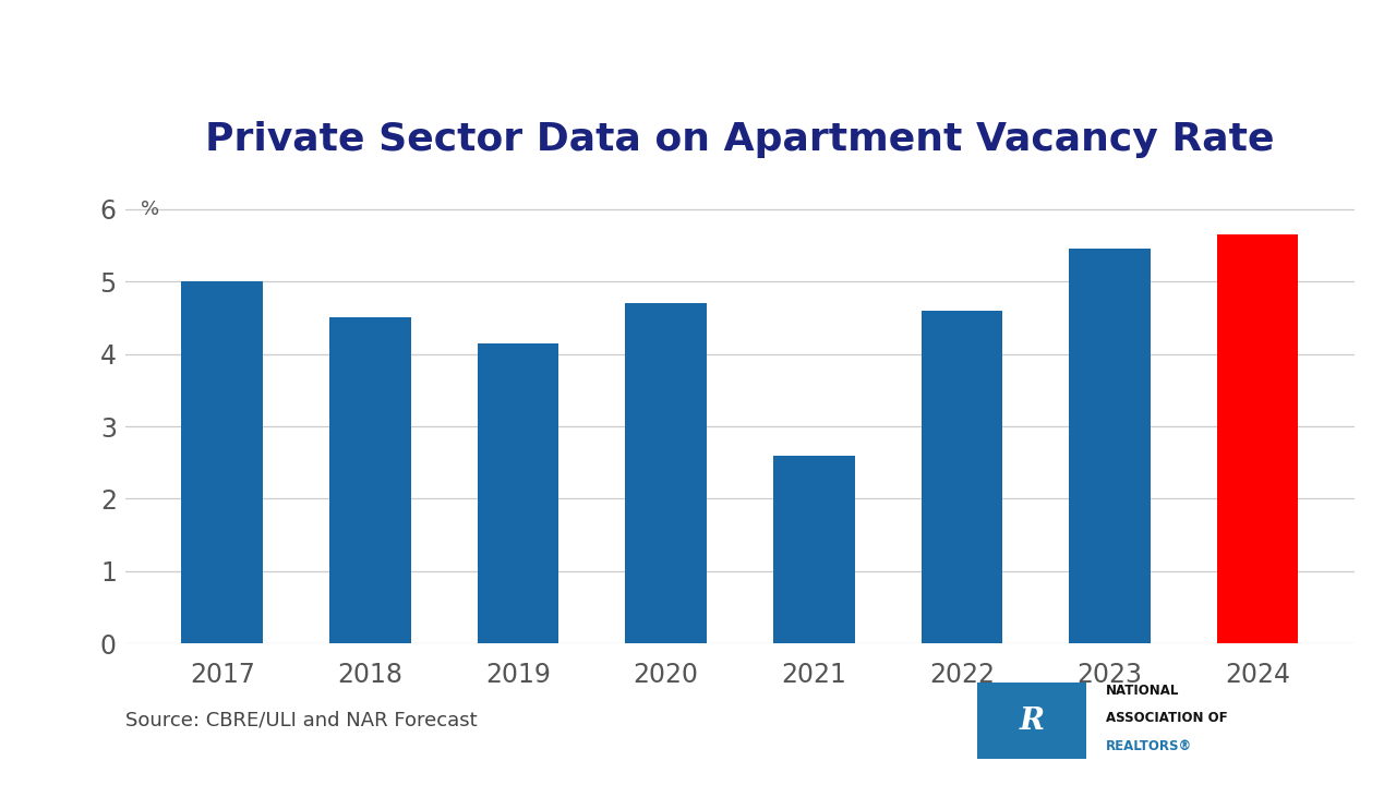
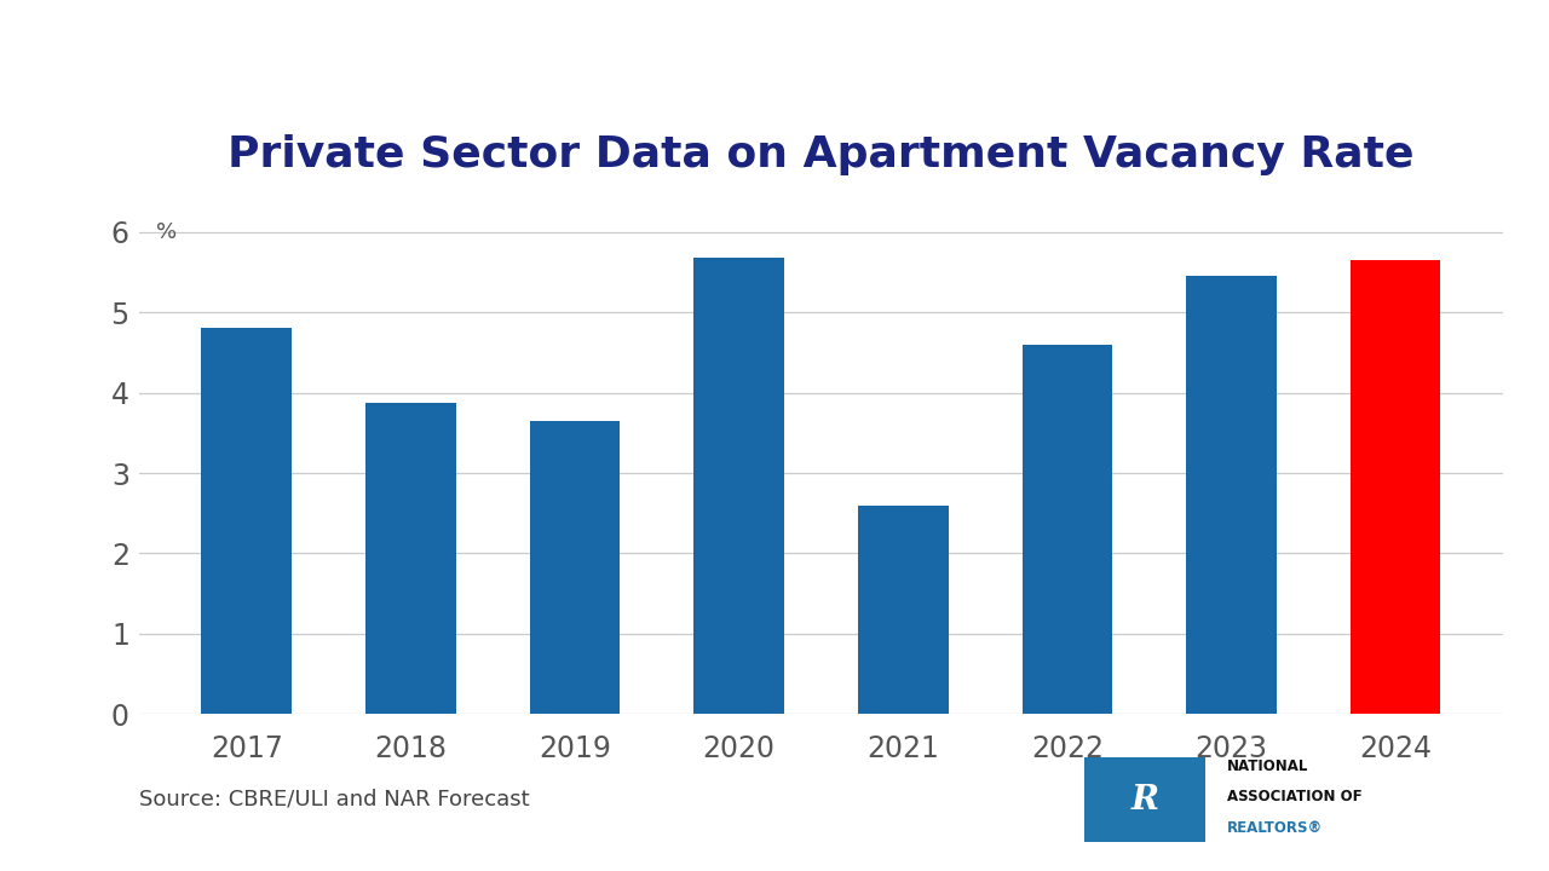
2017: 5.00 -> 4.80
2018: 4.50 -> 3.88
2019: 4.15 -> 3.64
2020: 4.70 -> 5.68
